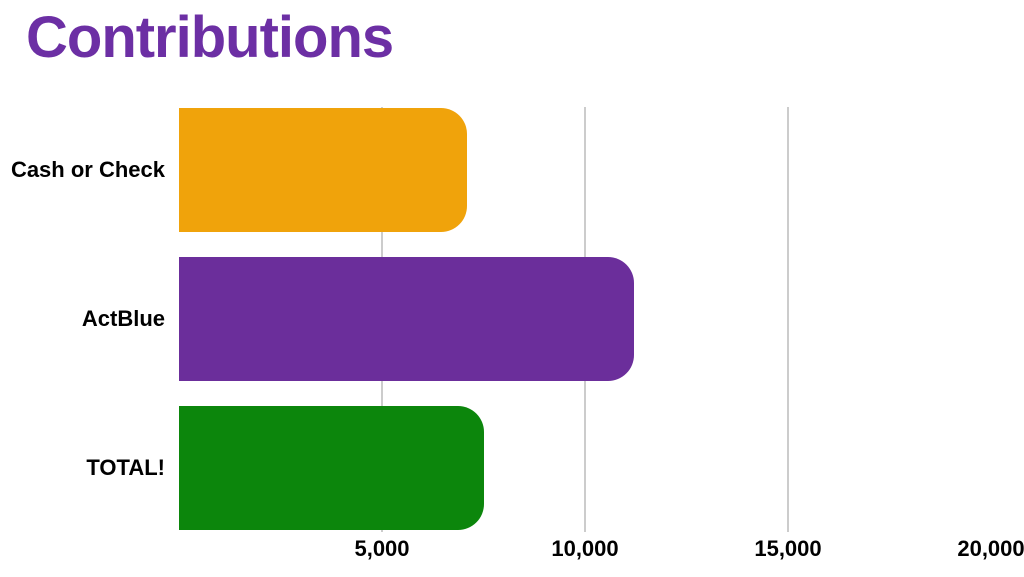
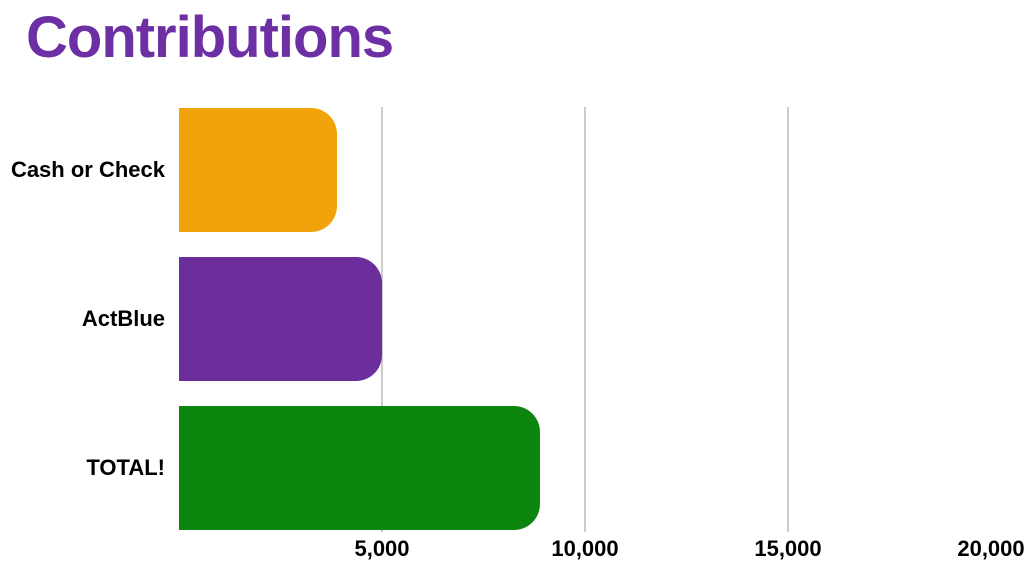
Cash or Check: 7100 -> 3900
ActBlue: 11200 -> 5000
TOTAL!: 7500 -> 8900
